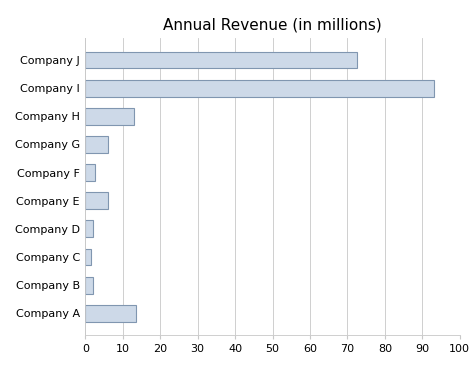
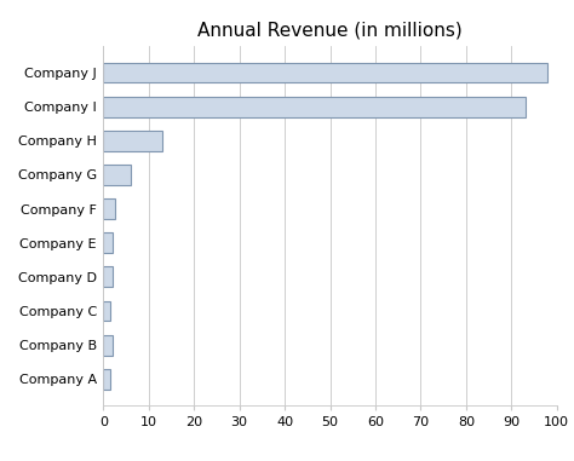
Company J: 72.5 -> 98.0
Company E: 6.0 -> 2.0
Company A: 13.5 -> 1.5
